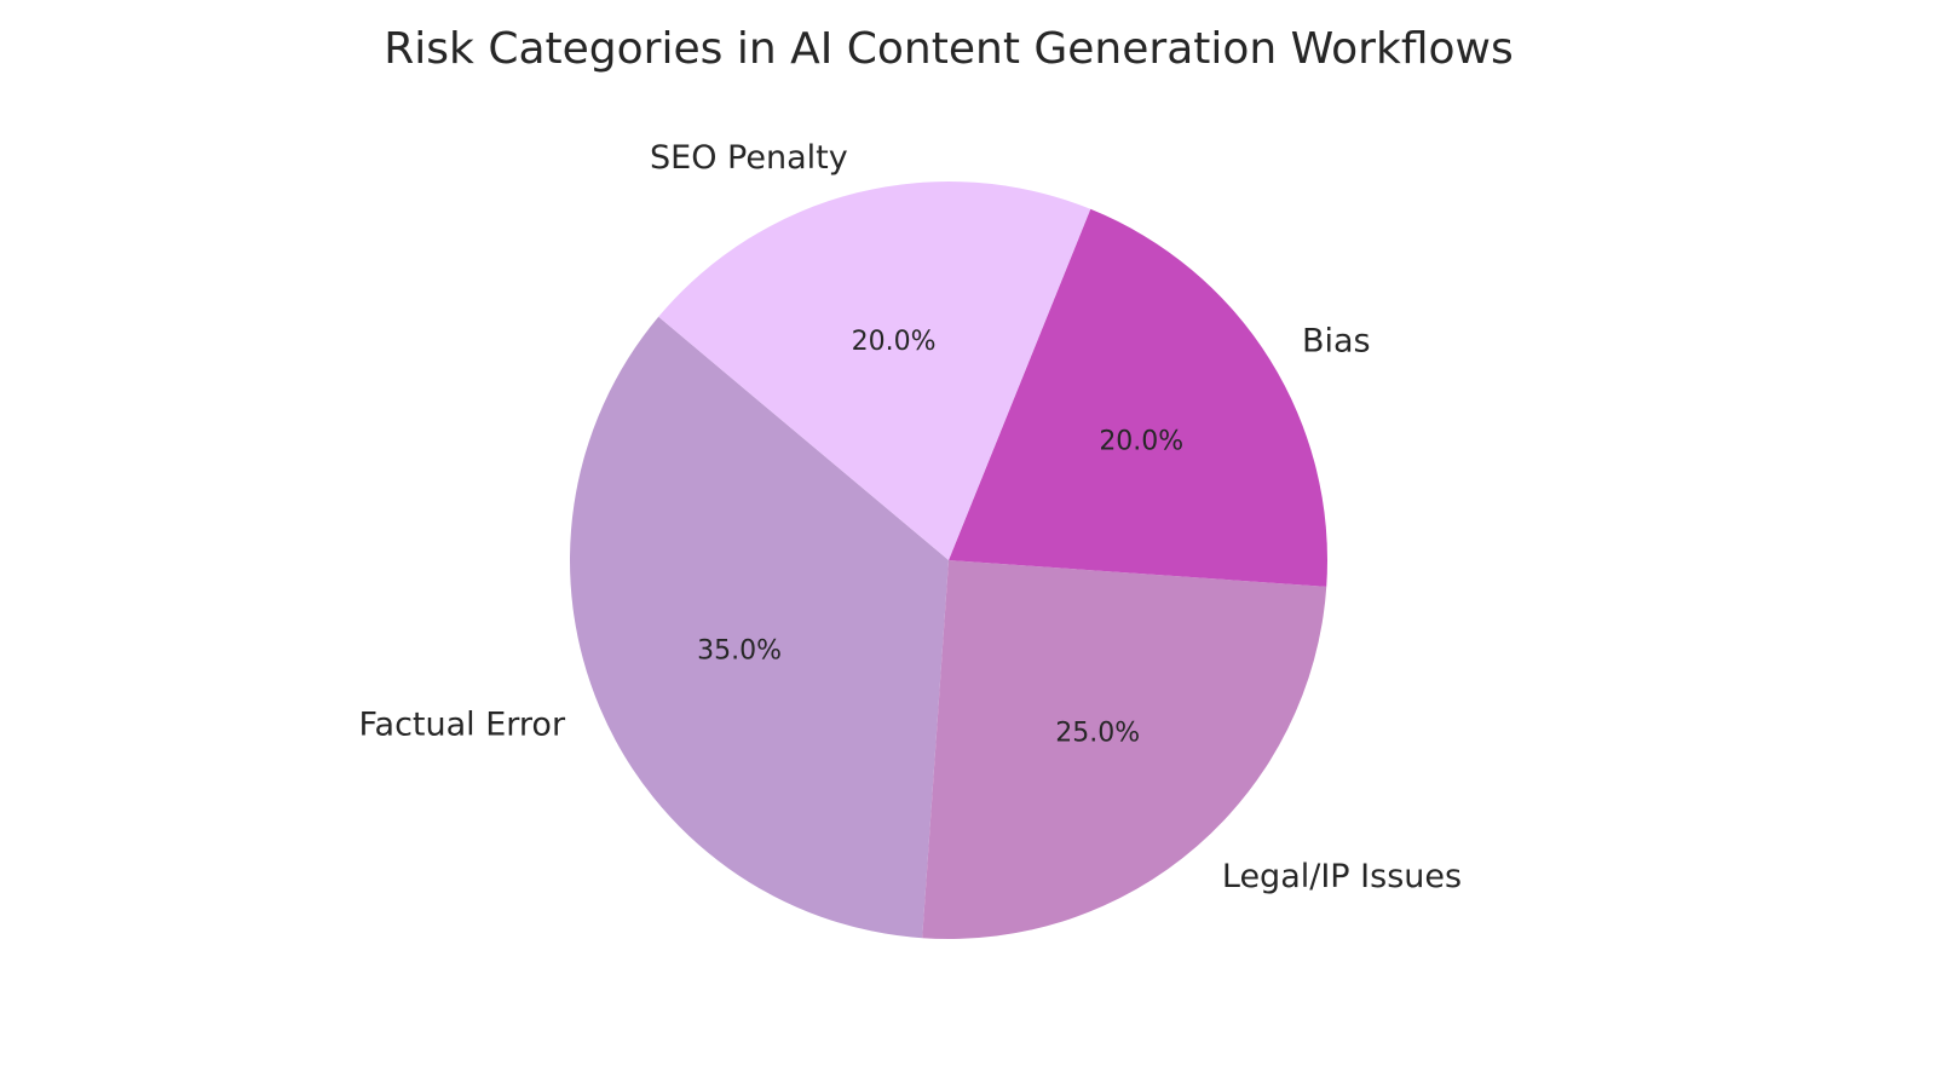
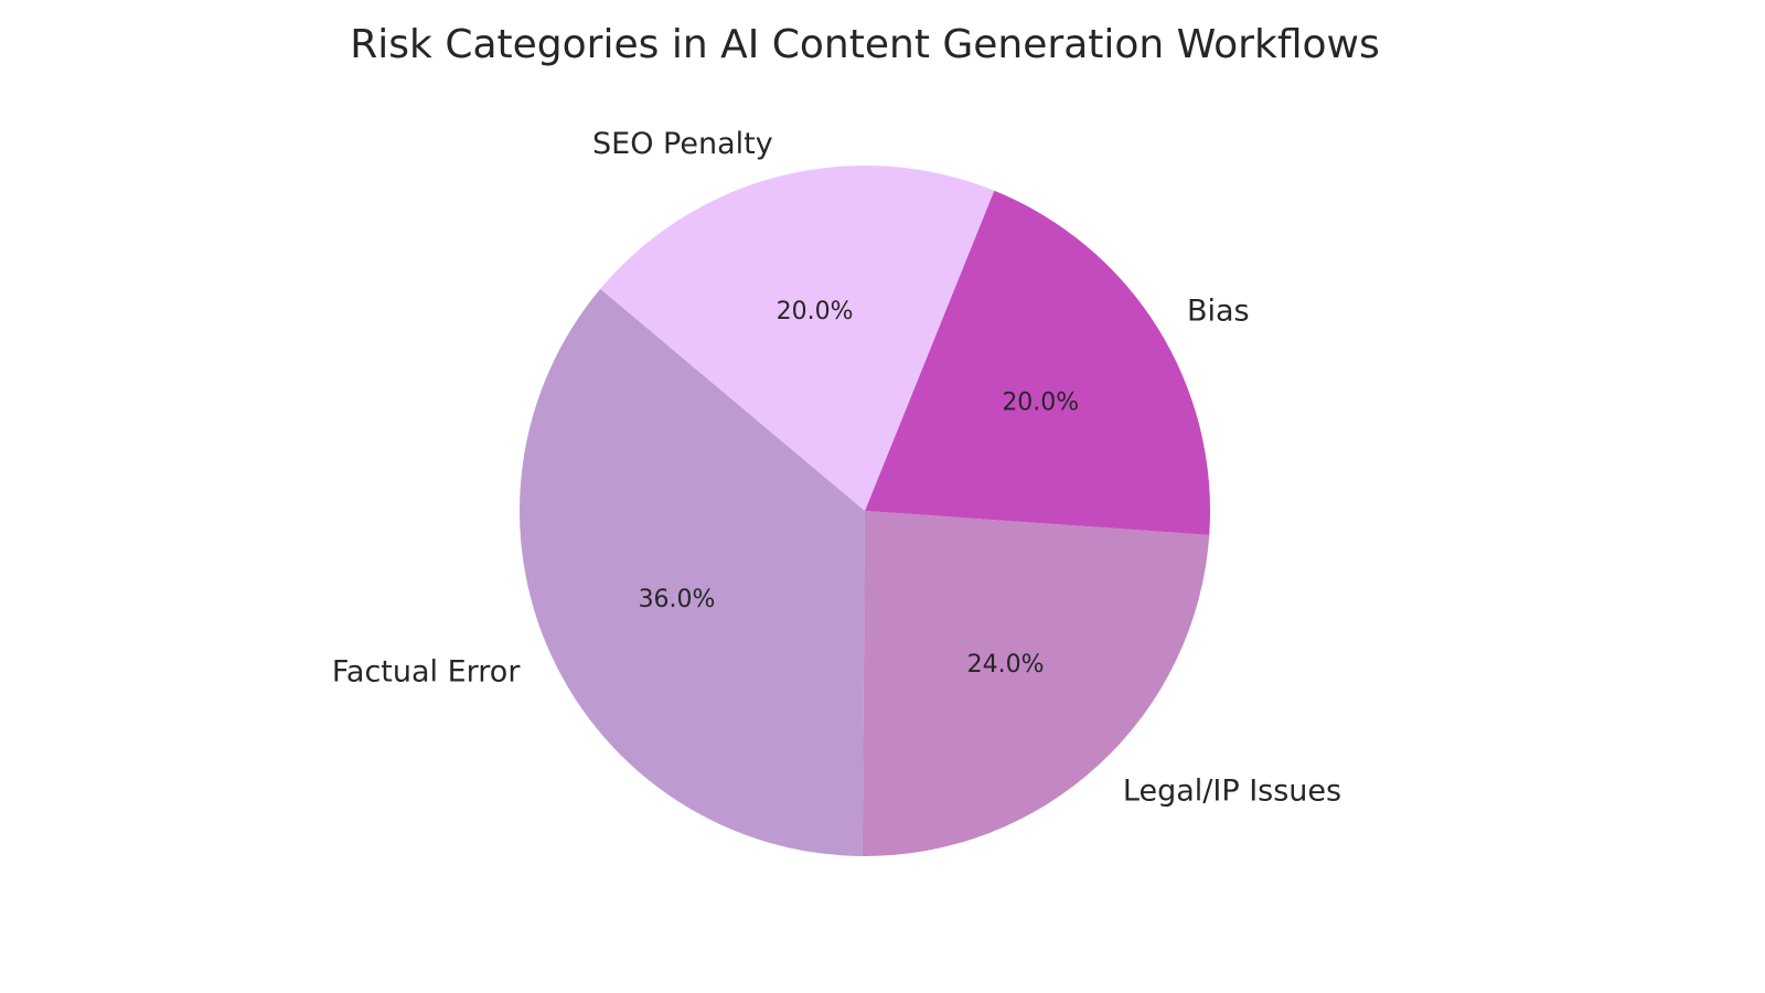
Factual Error: 35.0% -> 36.0%
Legal/IP Issues: 25.0% -> 24.0%
